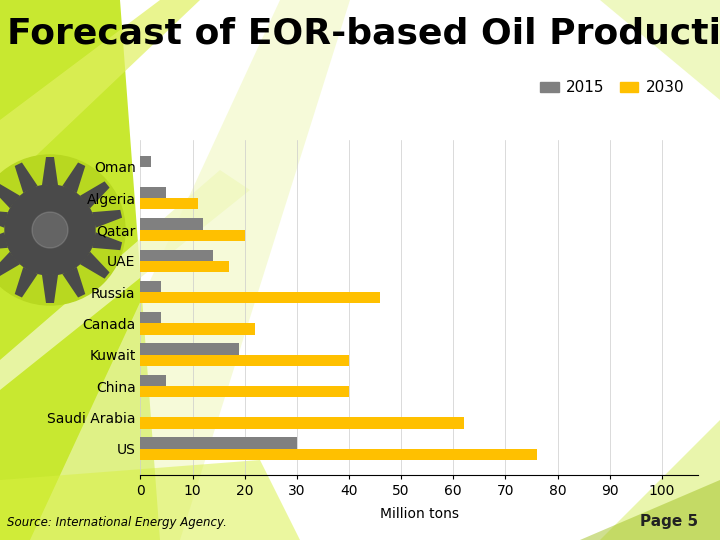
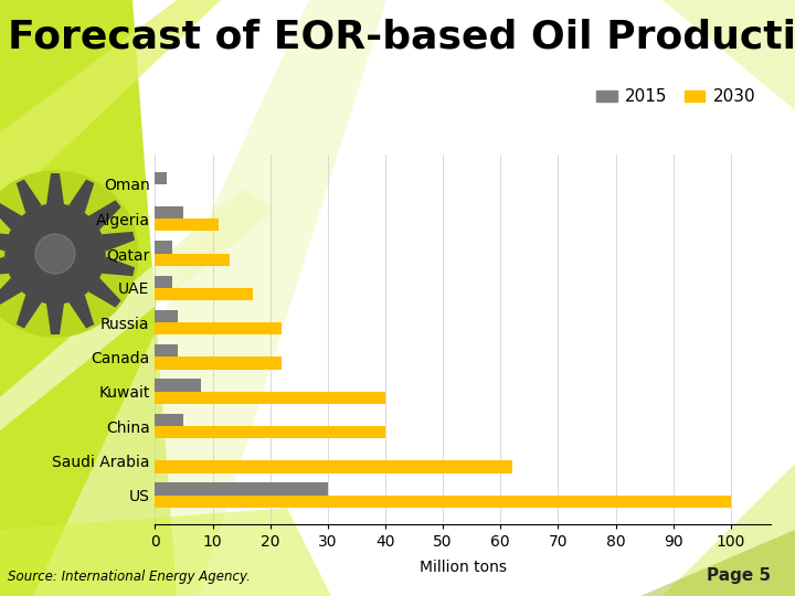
2015/Qatar: 12 -> 3
2030/Qatar: 20 -> 13
2015/UAE: 14 -> 3
2030/Russia: 46 -> 22
2015/Kuwait: 19 -> 8
2030/US: 76 -> 100
